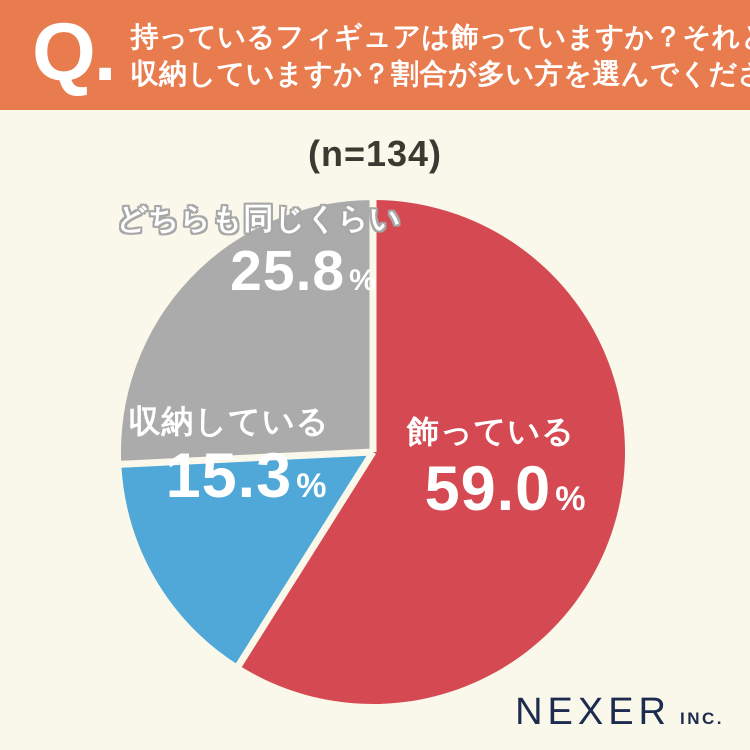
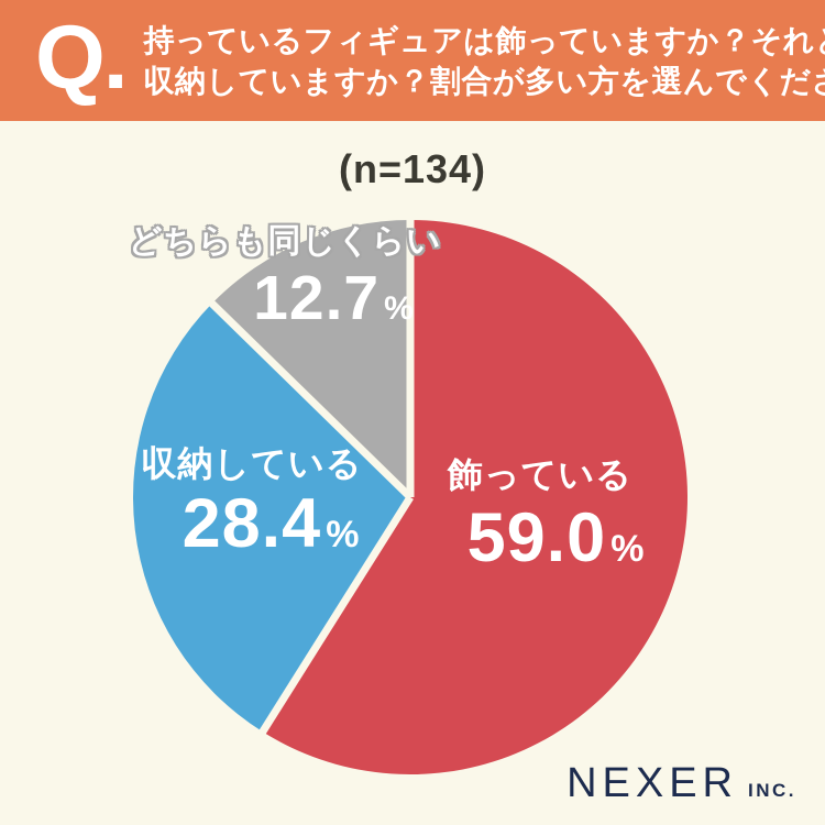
収納している: 15.3 -> 28.4
どちらも同じくらい: 25.8 -> 12.7
